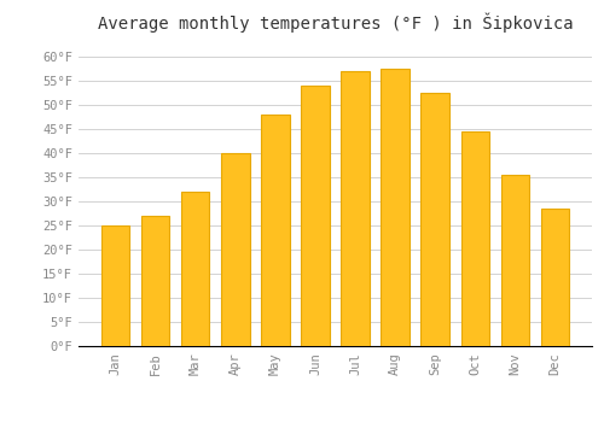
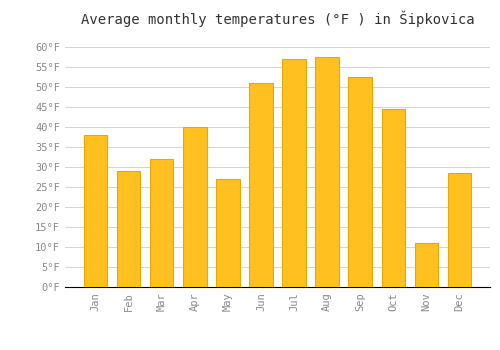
Jan: 25.0°F -> 38.0°F
Feb: 27.0°F -> 29.0°F
May: 48.0°F -> 27.0°F
Jun: 54.0°F -> 51.0°F
Nov: 35.5°F -> 11.0°F
